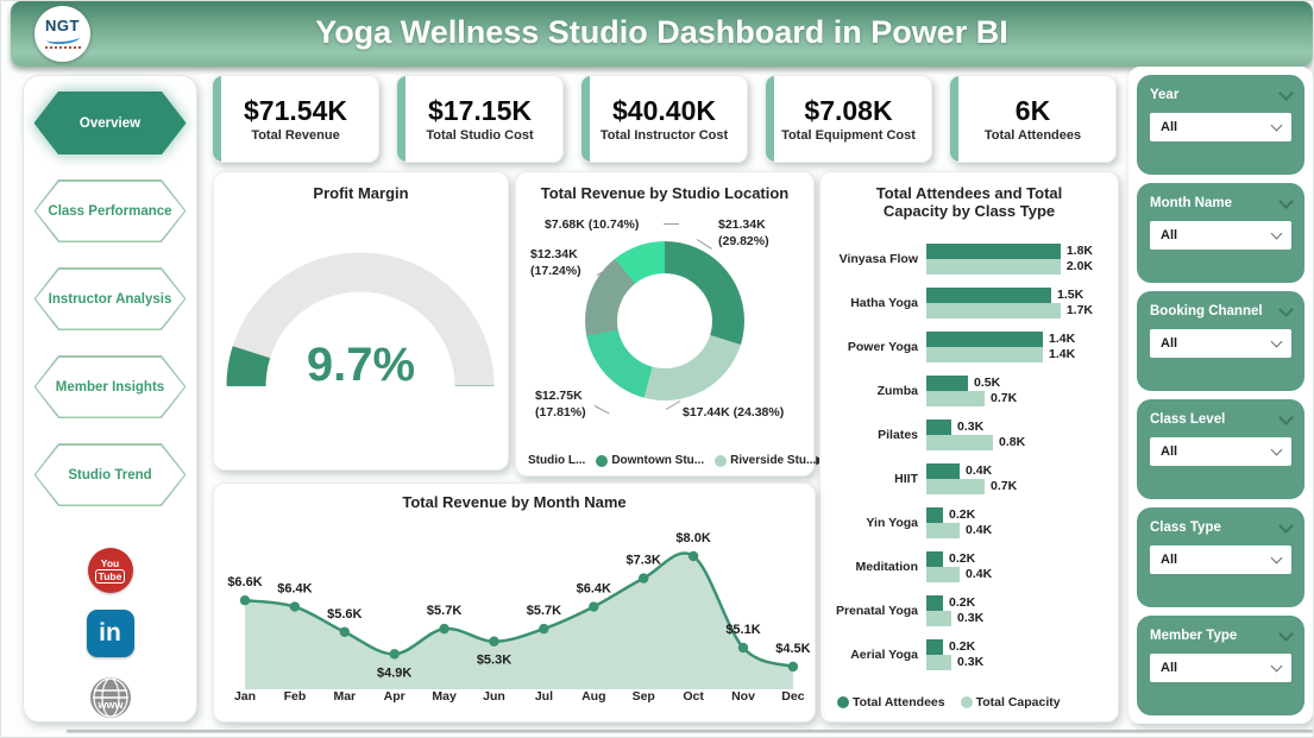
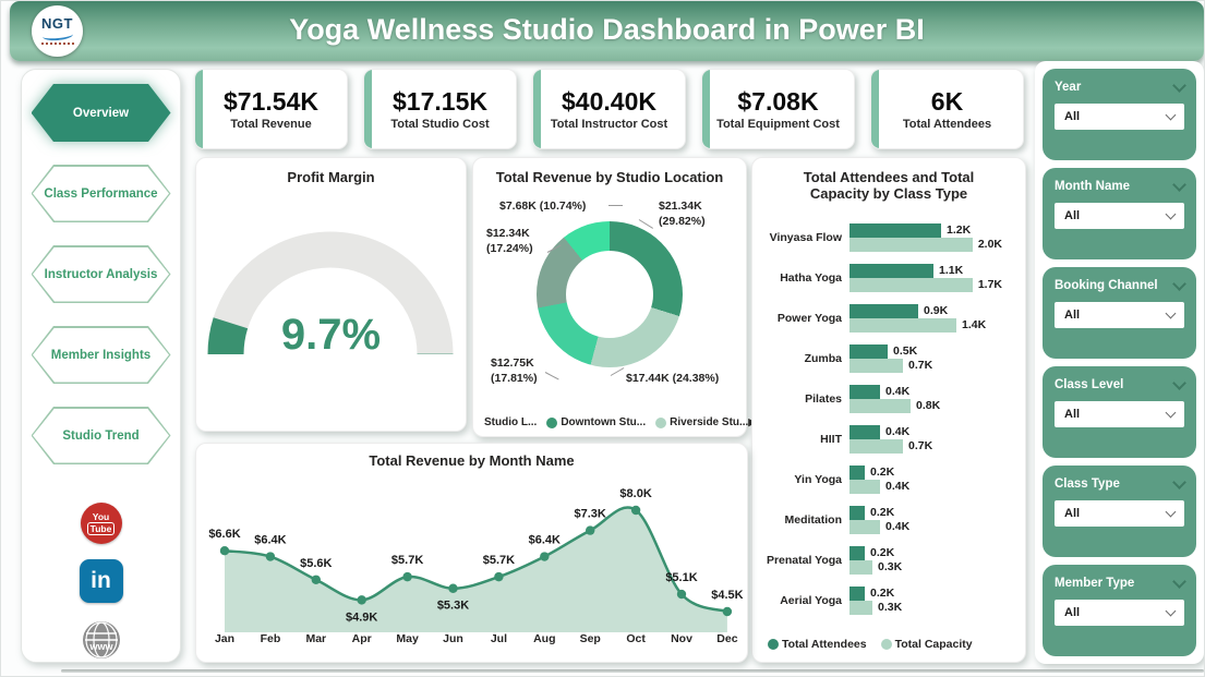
Total Attendees and Total Capacity by Class Type/Total Attendees/Vinyasa Flow: 1.8K -> 1.2K
Total Attendees and Total Capacity by Class Type/Total Attendees/Hatha Yoga: 1.5K -> 1.1K
Total Attendees and Total Capacity by Class Type/Total Attendees/Power Yoga: 1.4K -> 0.9K
Total Attendees and Total Capacity by Class Type/Total Attendees/Pilates: 0.3K -> 0.4K
